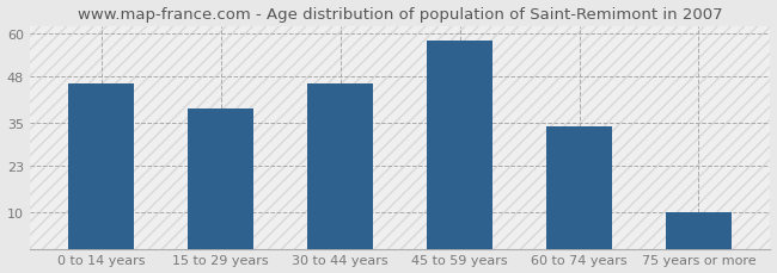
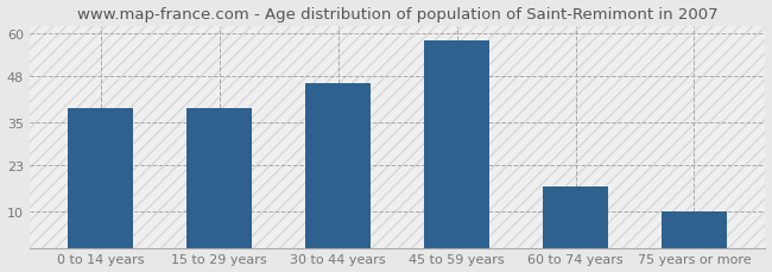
0 to 14 years: 46 -> 39
60 to 74 years: 34 -> 17
